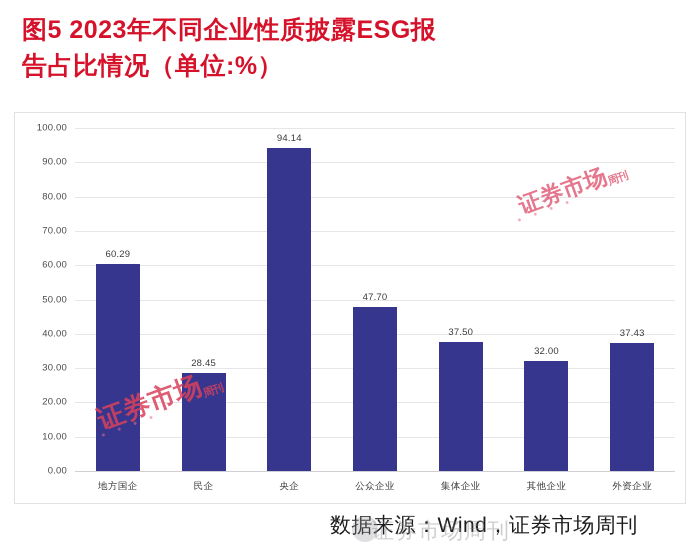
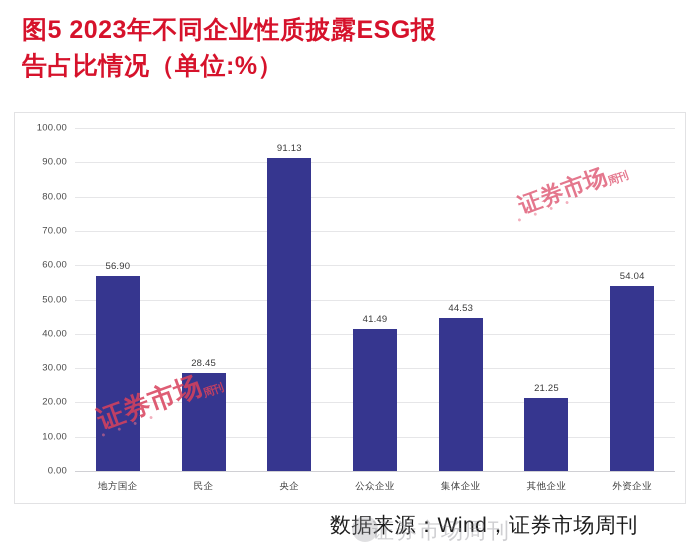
地方国企: 60.29 -> 56.90
央企: 94.14 -> 91.13
公众企业: 47.70 -> 41.49
集体企业: 37.50 -> 44.53
其他企业: 32.00 -> 21.25
外资企业: 37.43 -> 54.04
